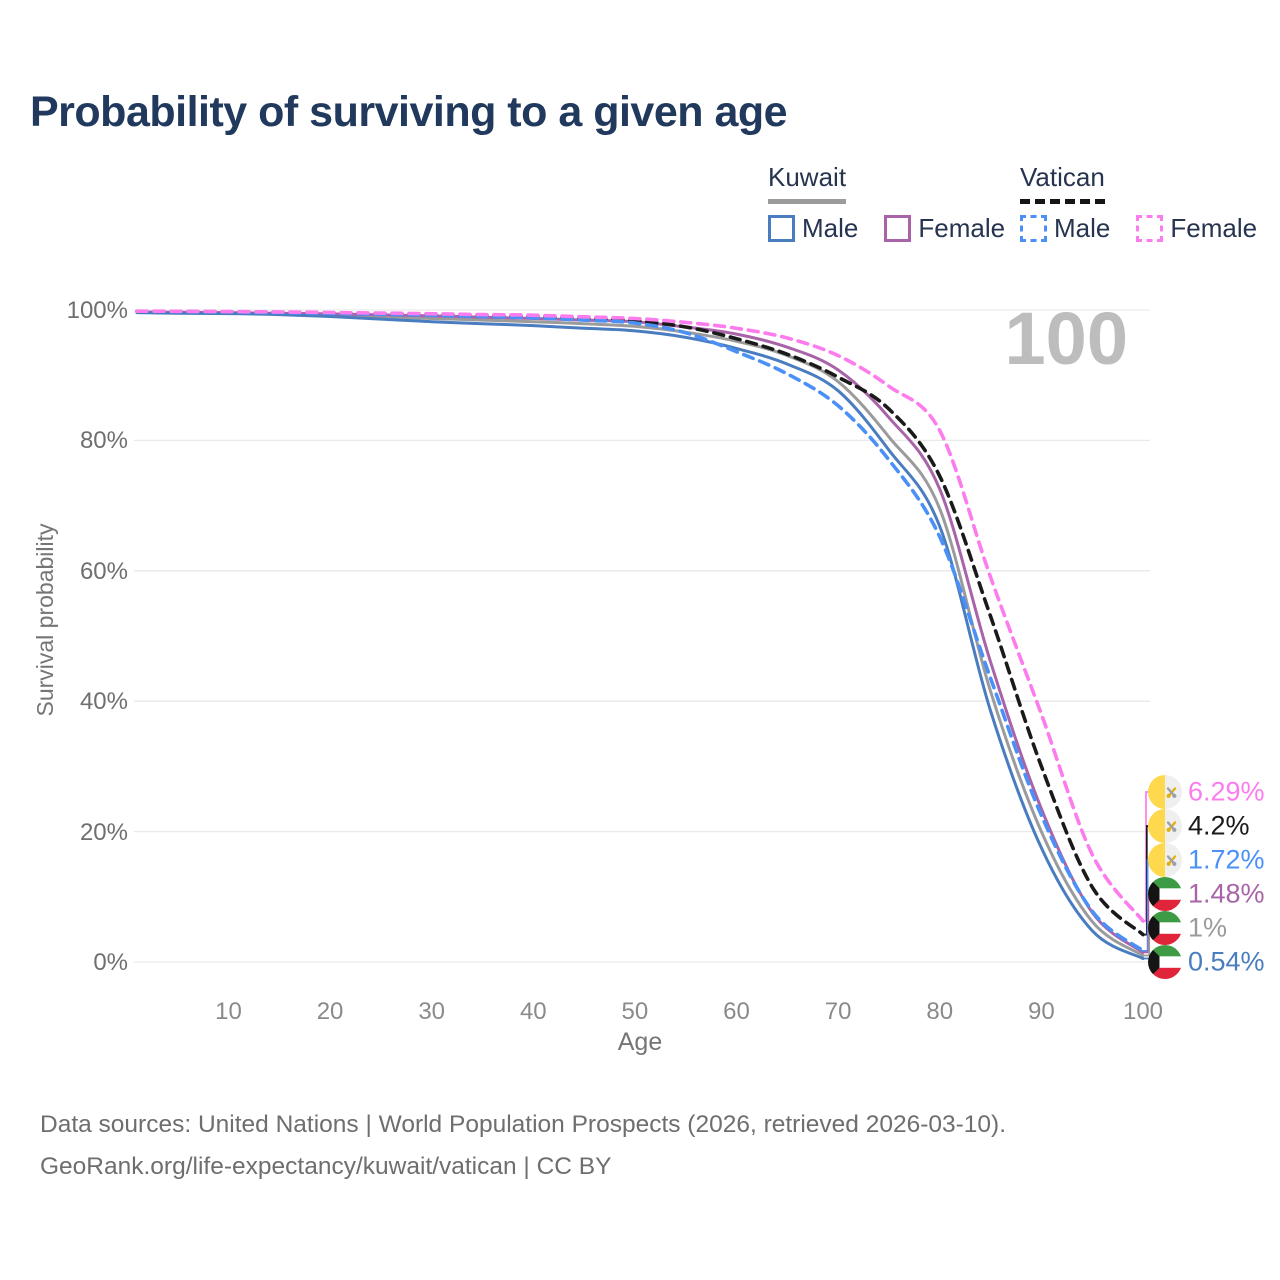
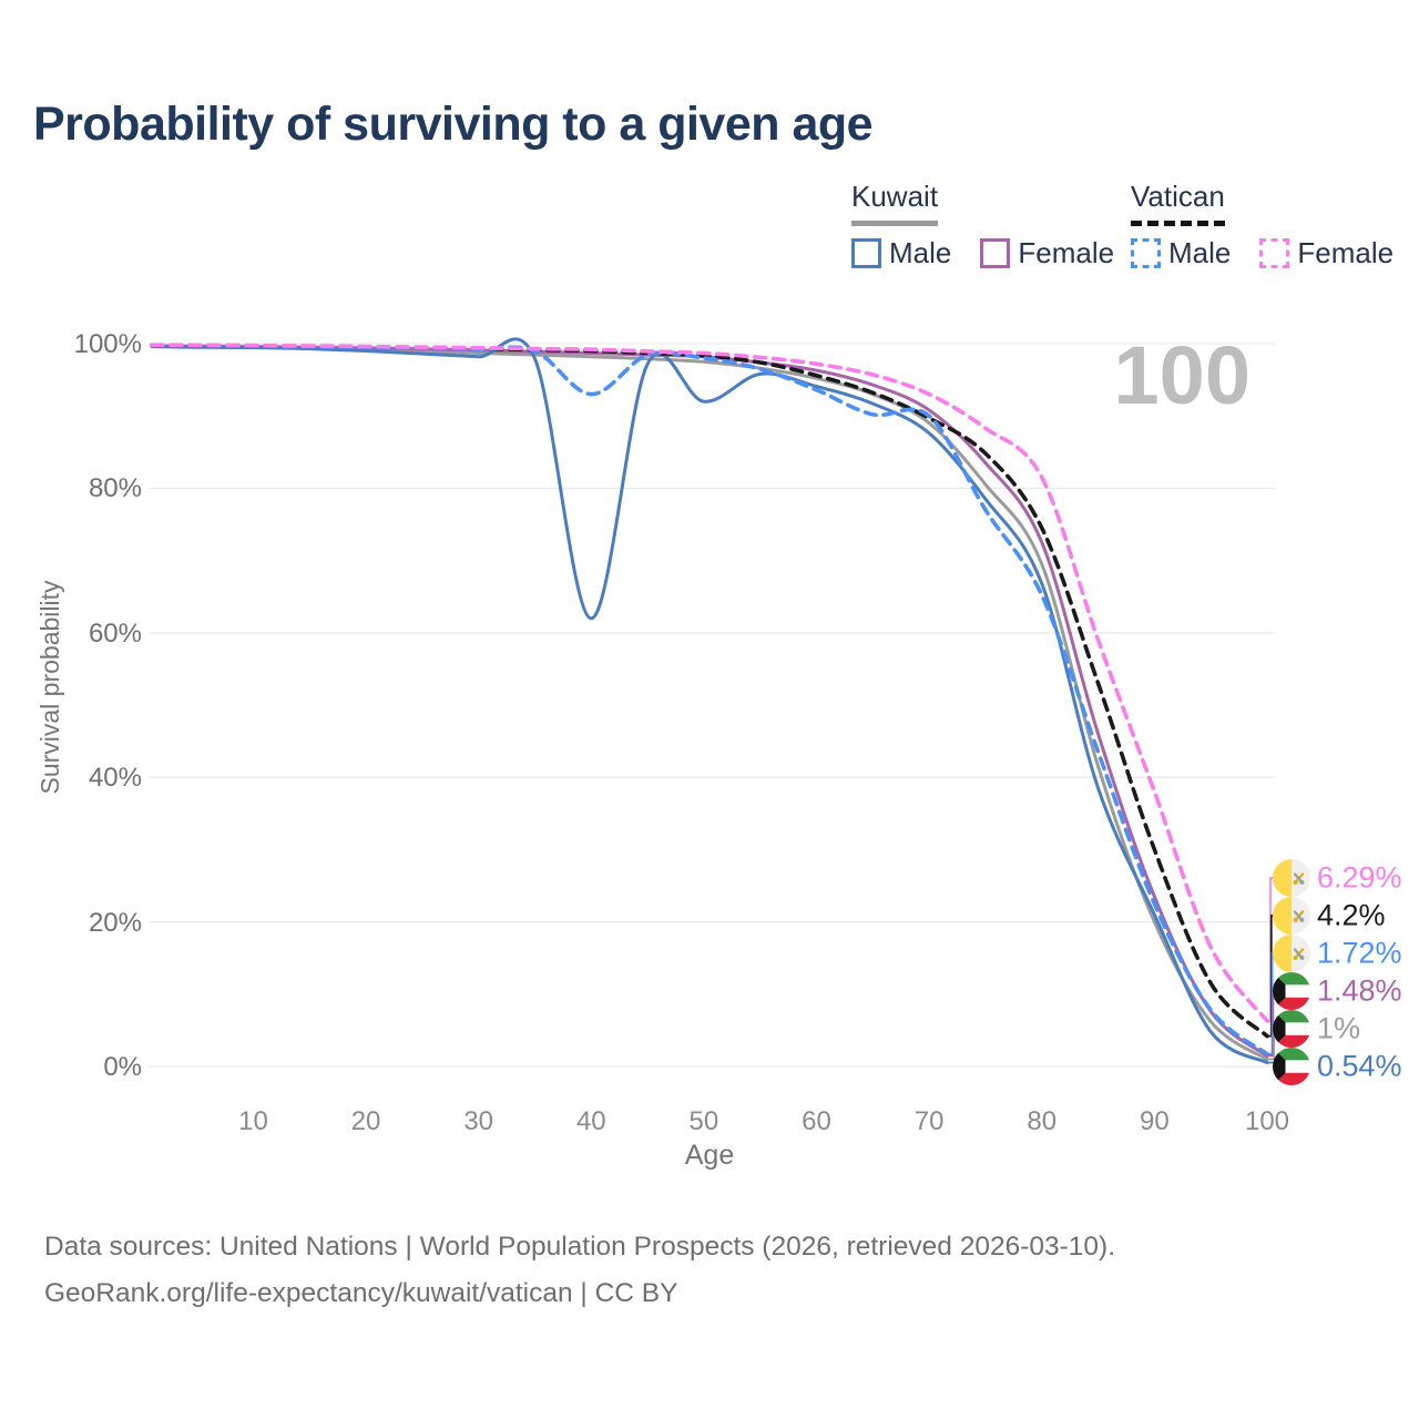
Kuwait Male/40: 98% -> 62%
Vatican Male/40: 99% -> 93%
Kuwait Male/50: 97% -> 92%
Vatican Male/70: 85% -> 90%
Kuwait Male/90: 18% -> 21%
